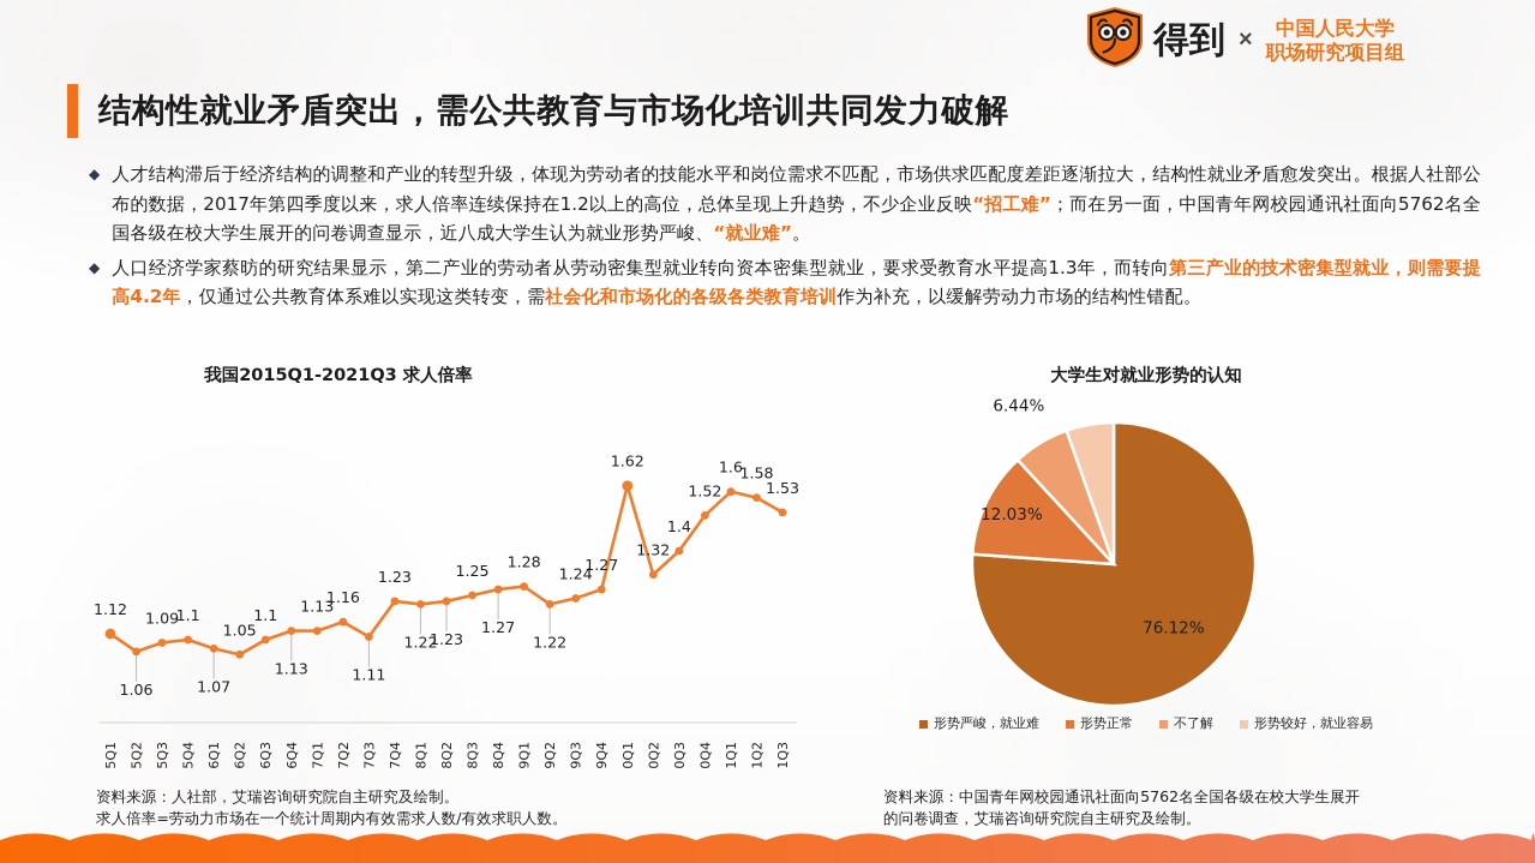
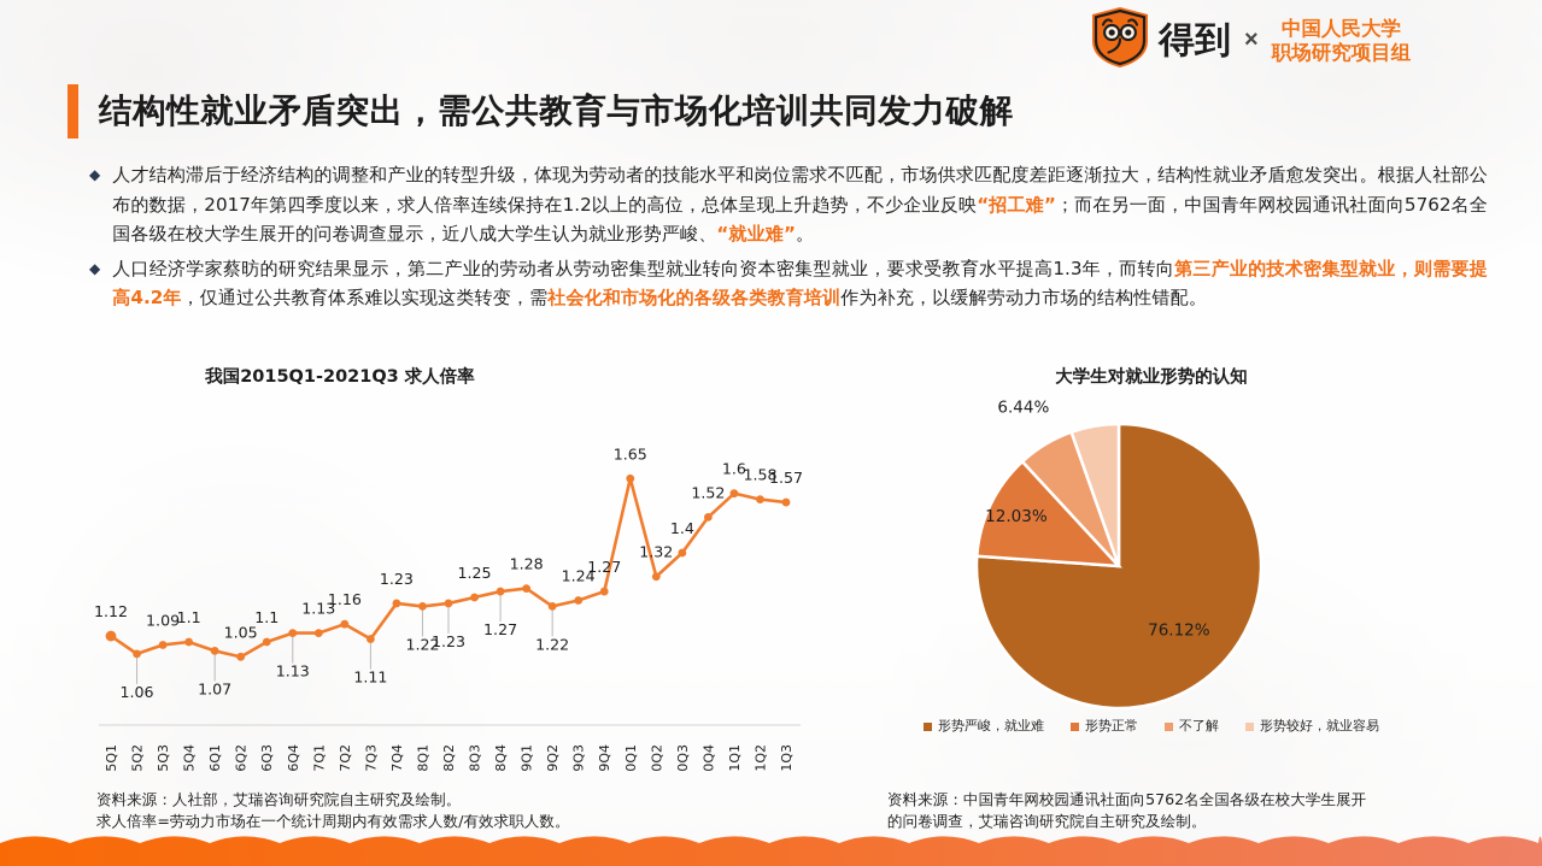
我国2015Q1-2021Q3 求人倍率/2020Q1: 1.62 -> 1.65
我国2015Q1-2021Q3 求人倍率/2021Q3: 1.53 -> 1.57
